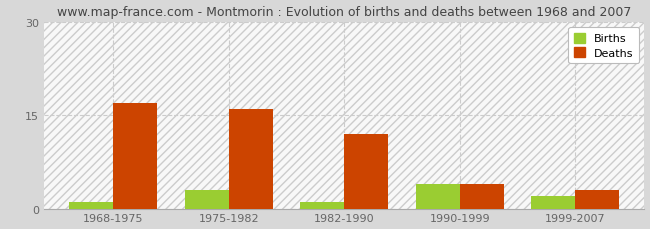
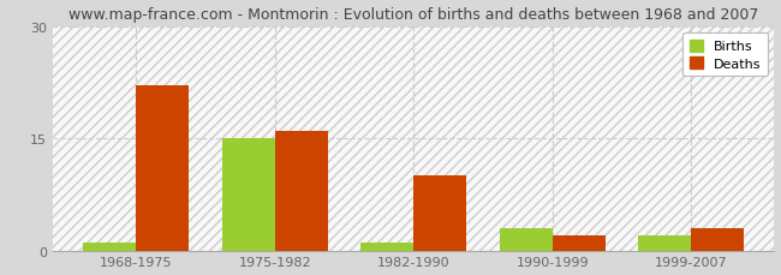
Deaths/1968-1975: 17 -> 22
Births/1975-1982: 3 -> 15
Deaths/1982-1990: 12 -> 10
Births/1990-1999: 4 -> 3
Deaths/1990-1999: 4 -> 2
